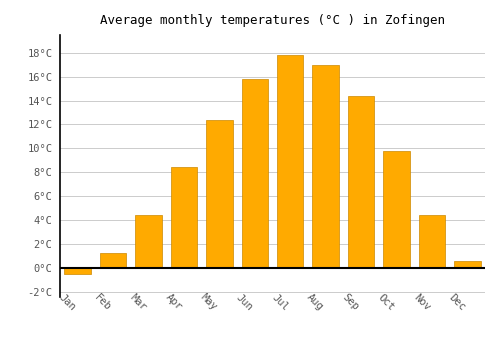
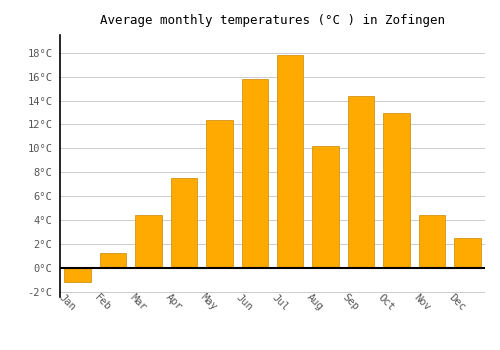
Jan: -0.5°C -> -1.2°C
Apr: 8.4°C -> 7.5°C
Aug: 17.0°C -> 10.2°C
Oct: 9.8°C -> 13.0°C
Dec: 0.6°C -> 2.5°C
